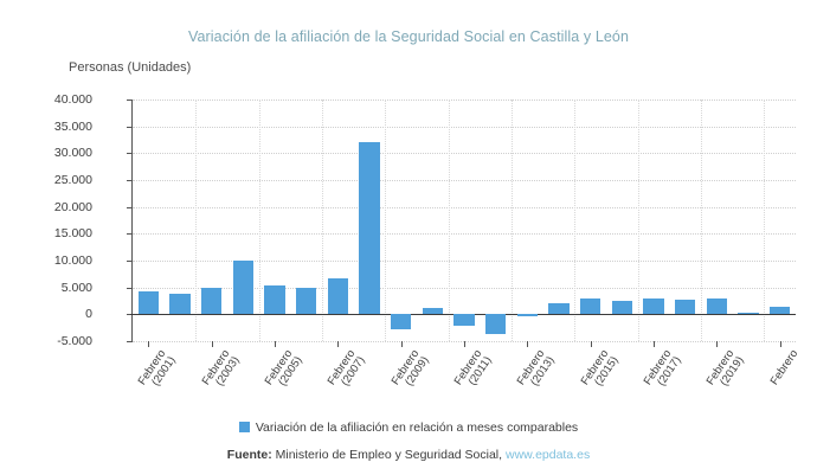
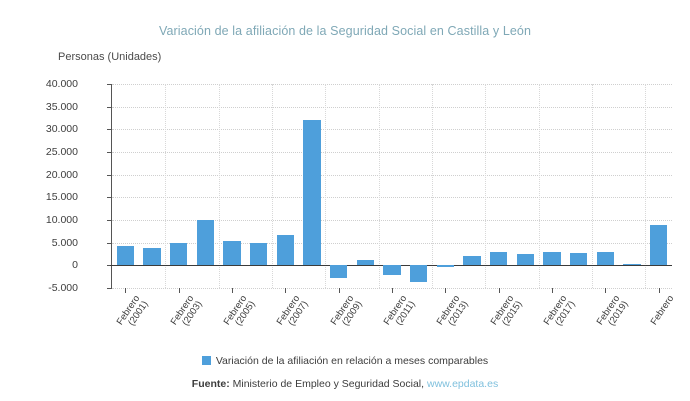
Febrero: 2000 -> 9000
